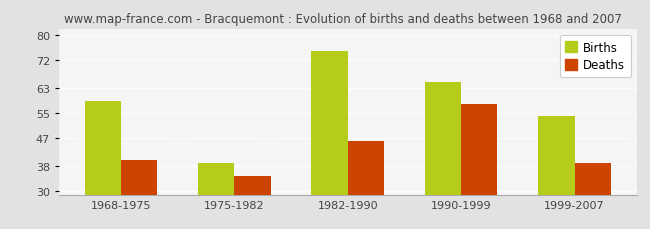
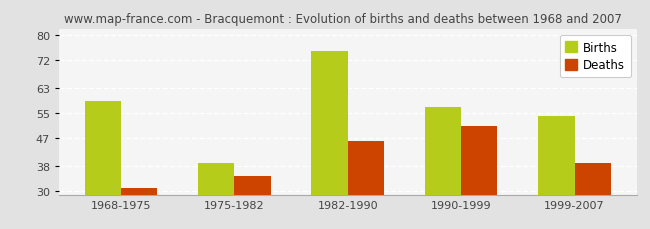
Deaths/1968-1975: 40 -> 31
Births/1990-1999: 65 -> 57
Deaths/1990-1999: 58 -> 51
